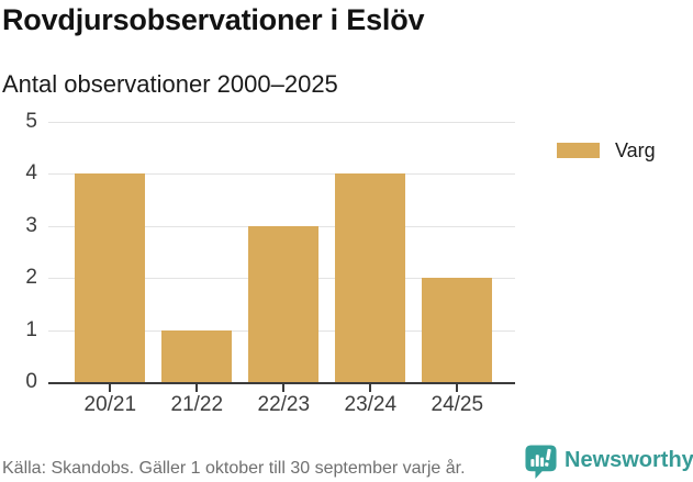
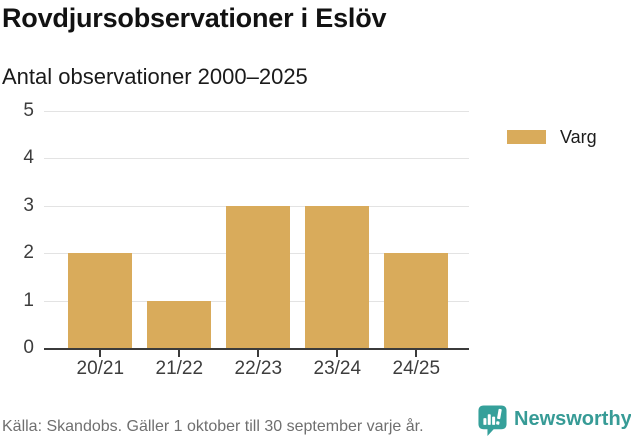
20/21: 4 -> 2
23/24: 4 -> 3
